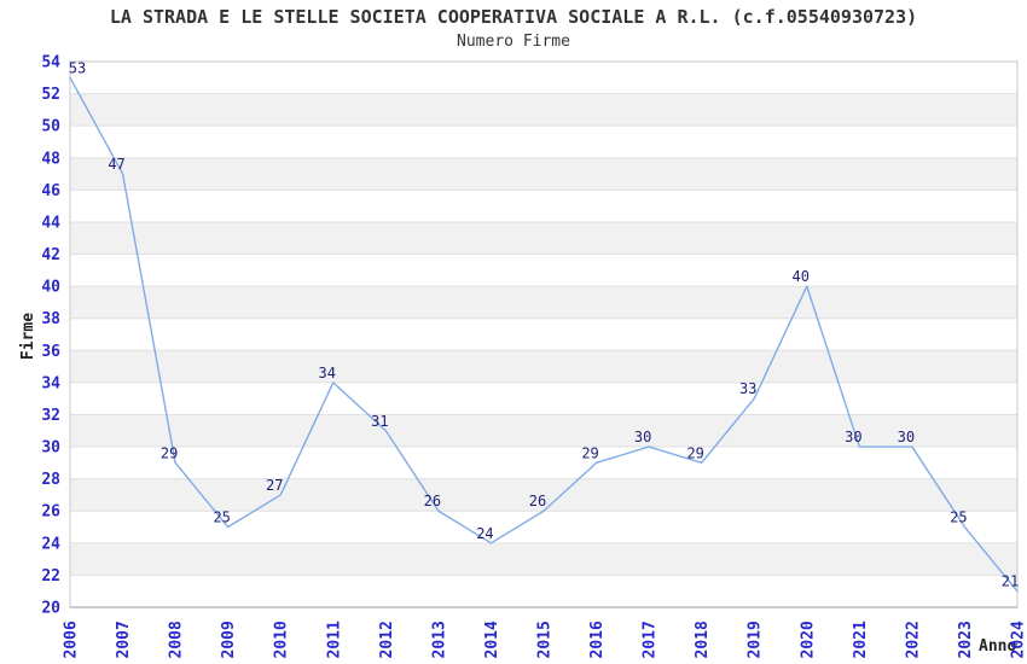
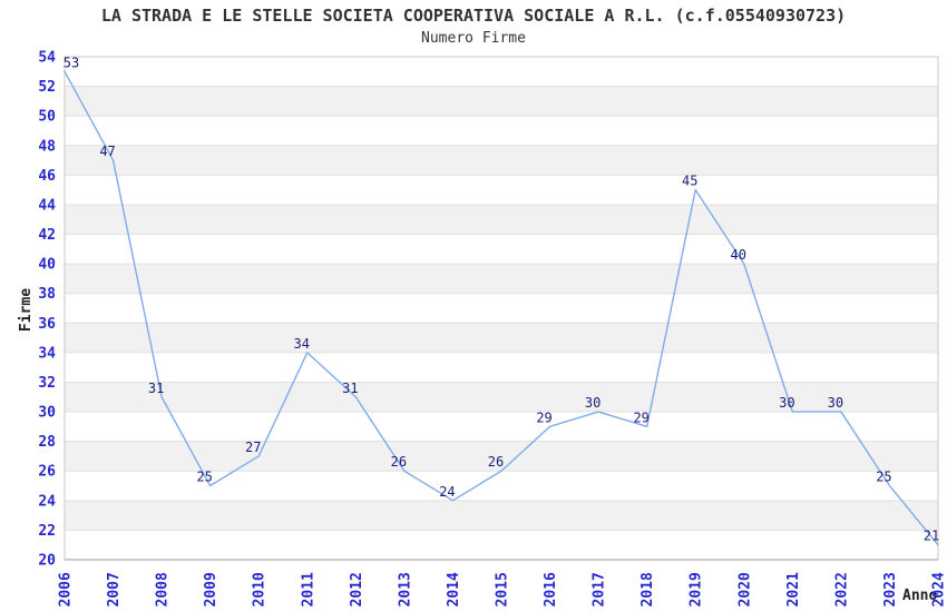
2008: 29 -> 31
2019: 33 -> 45
